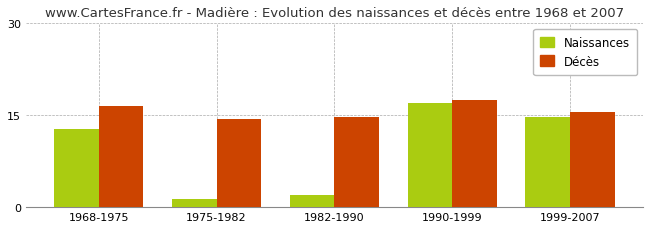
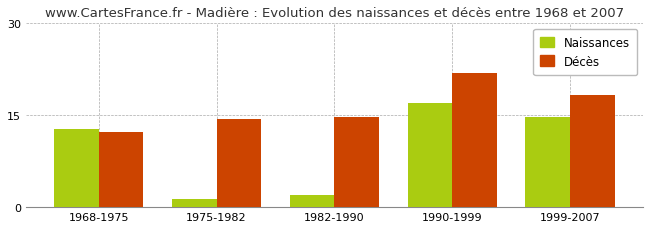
Décès/1968-1975: 16.5 -> 12.2
Décès/1990-1999: 17.5 -> 21.8
Décès/1999-2007: 15.5 -> 18.2
